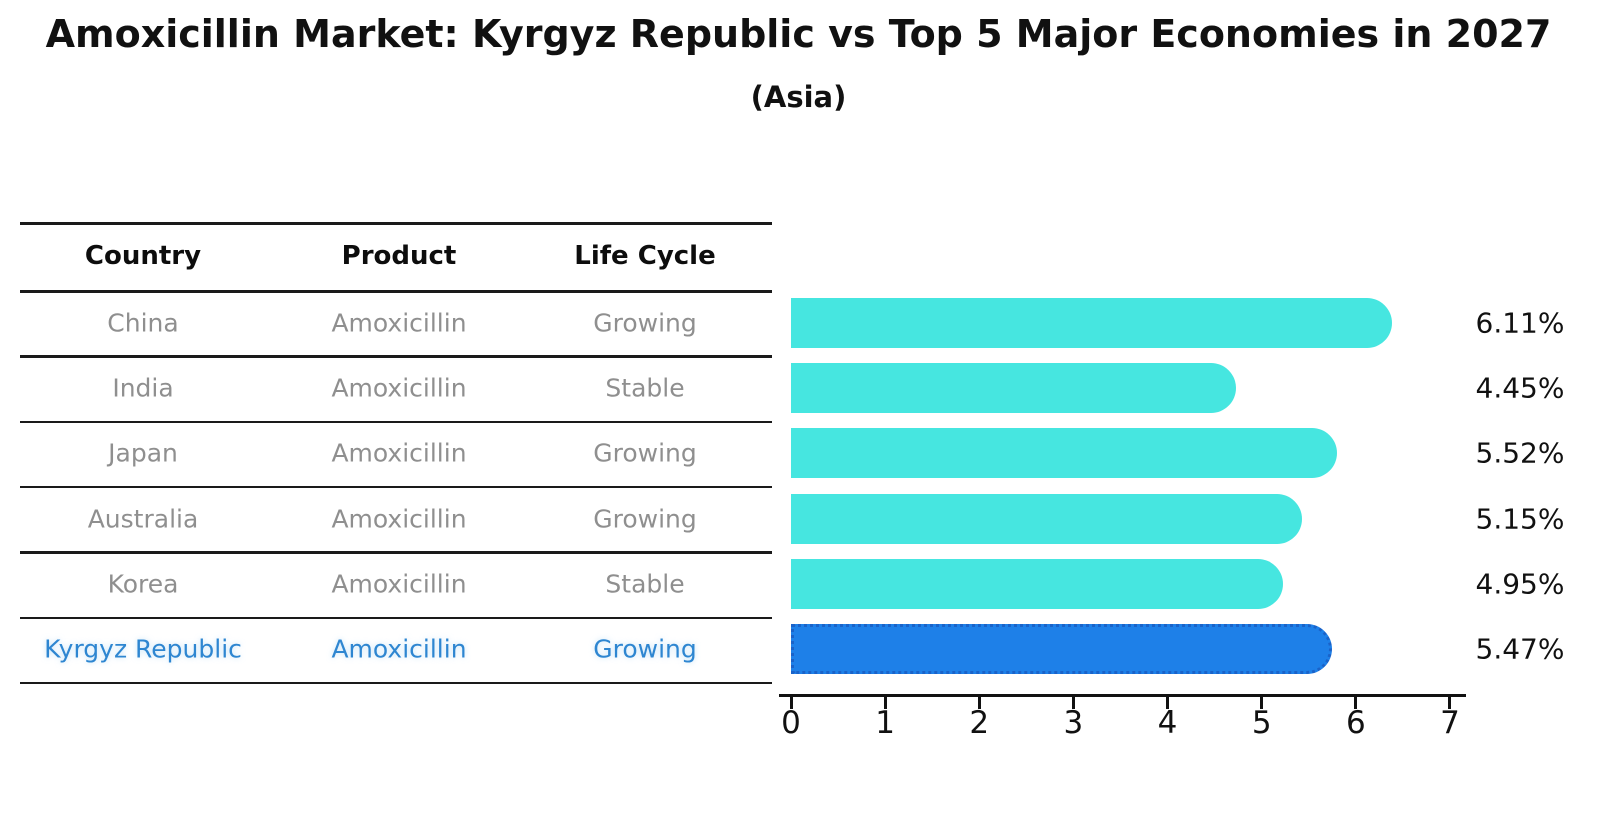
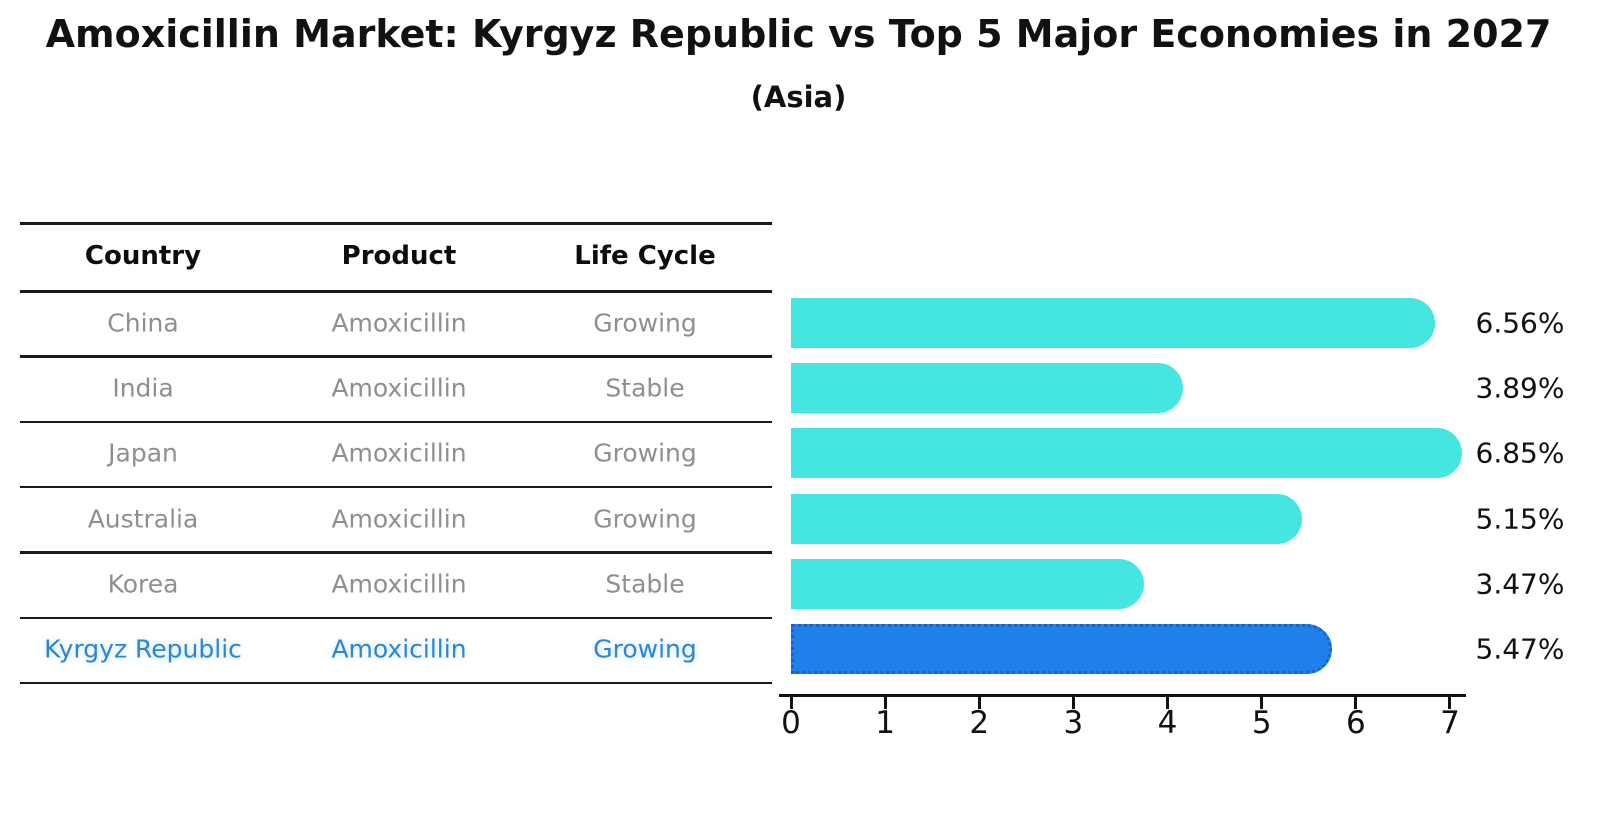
China: 6.11% -> 6.56%
India: 4.45% -> 3.89%
Japan: 5.52% -> 6.85%
Korea: 4.95% -> 3.47%
